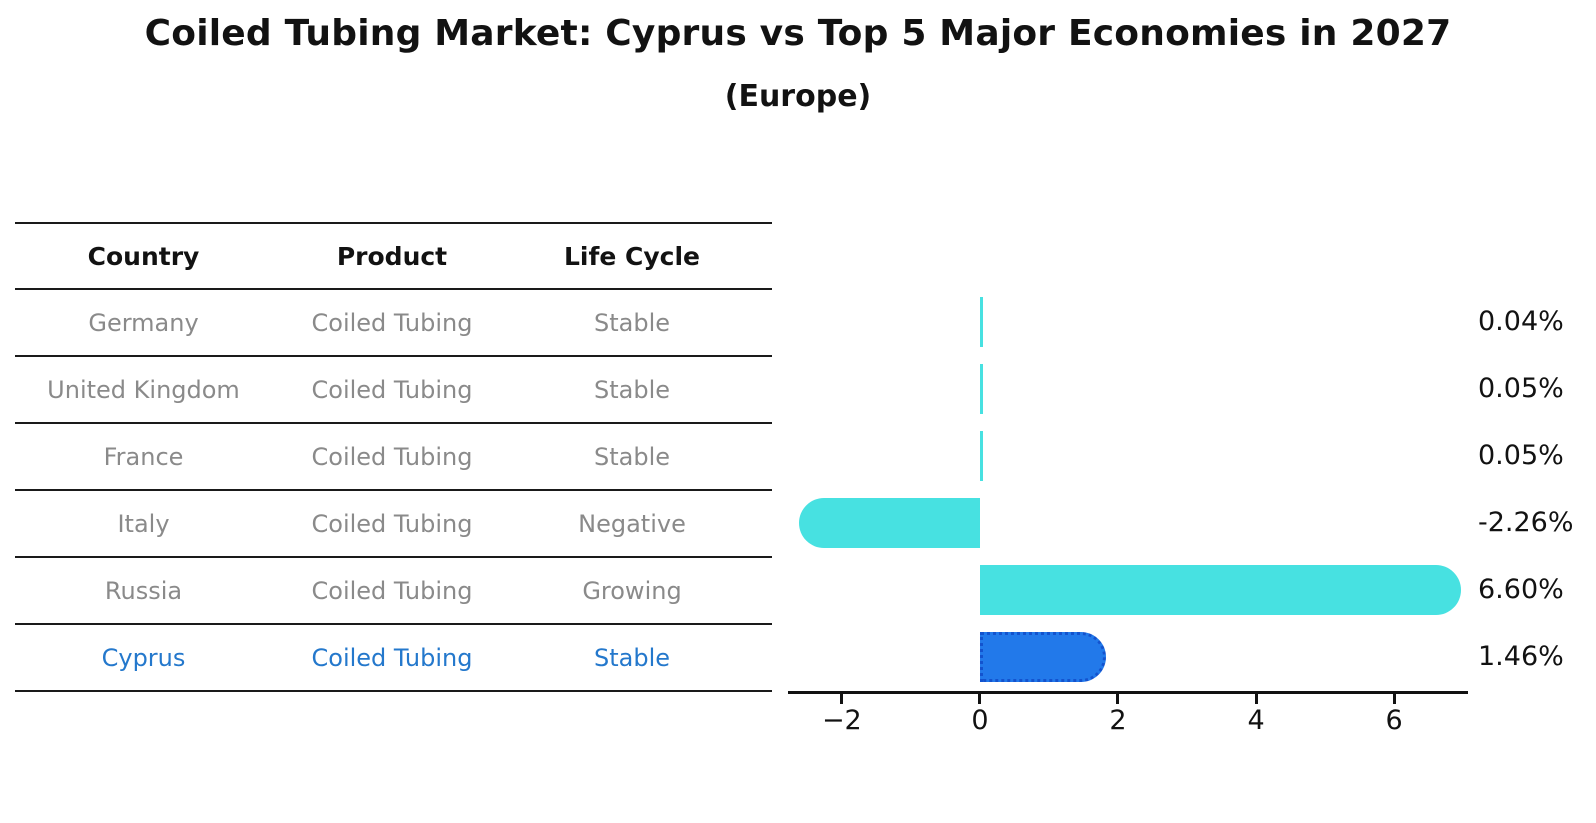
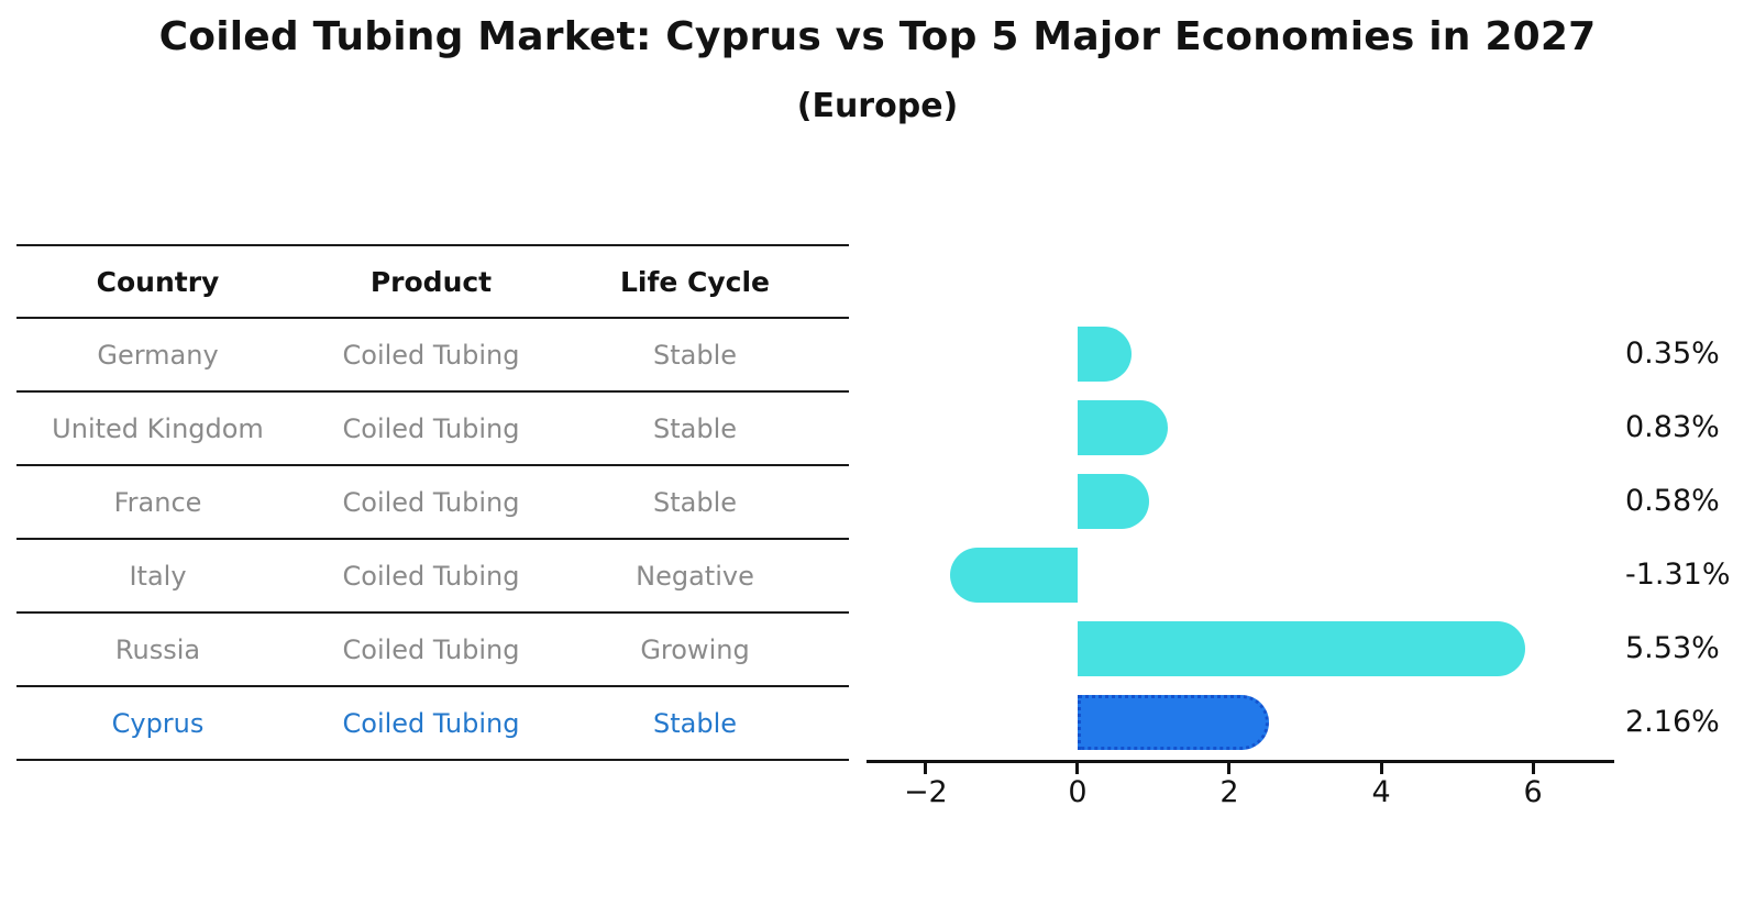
Germany: 0.04% -> 0.35%
United Kingdom: 0.05% -> 0.83%
France: 0.05% -> 0.58%
Italy: -2.26% -> -1.31%
Russia: 6.60% -> 5.53%
Cyprus: 1.46% -> 2.16%
